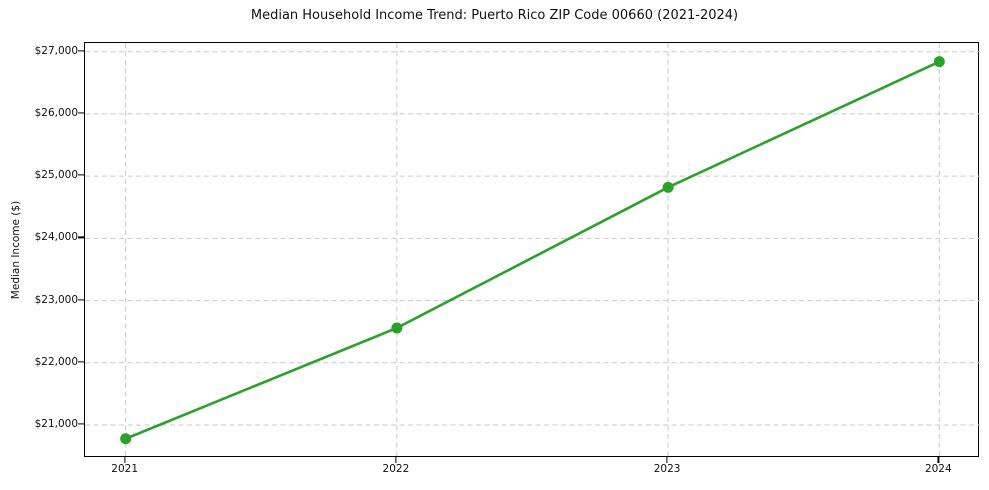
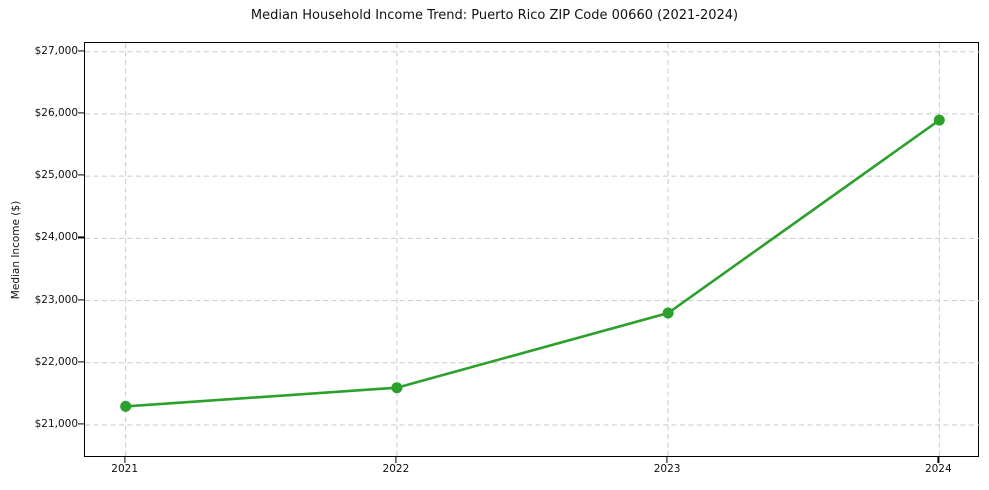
2021: $20800 -> $21300
2022: $22600 -> $21600
2023: $24800 -> $22800
2024: $26800 -> $25900
